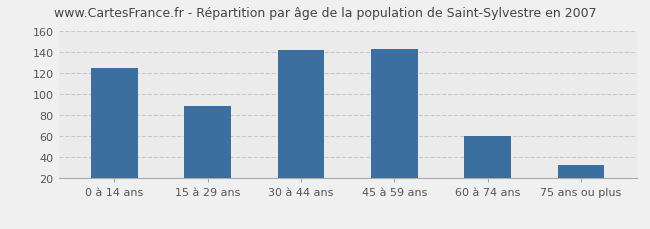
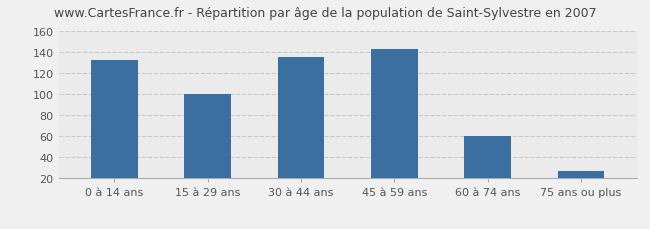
0 à 14 ans: 125 -> 133
15 à 29 ans: 89 -> 100
30 à 44 ans: 142 -> 135
75 ans ou plus: 33 -> 27
